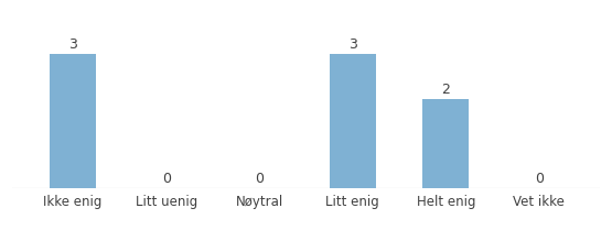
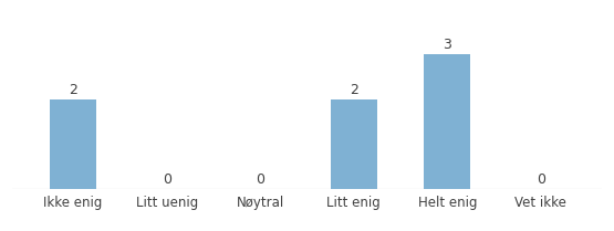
Ikke enig: 3 -> 2
Litt enig: 3 -> 2
Helt enig: 2 -> 3
